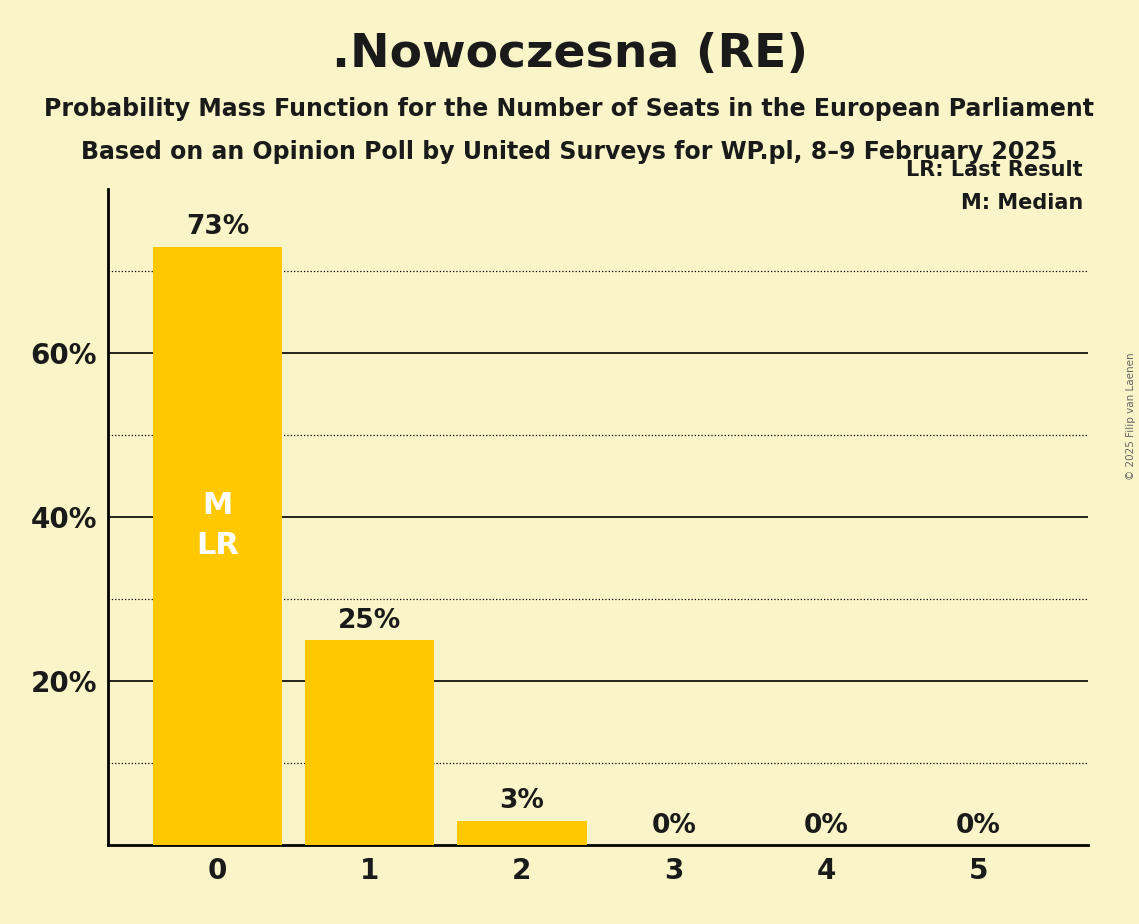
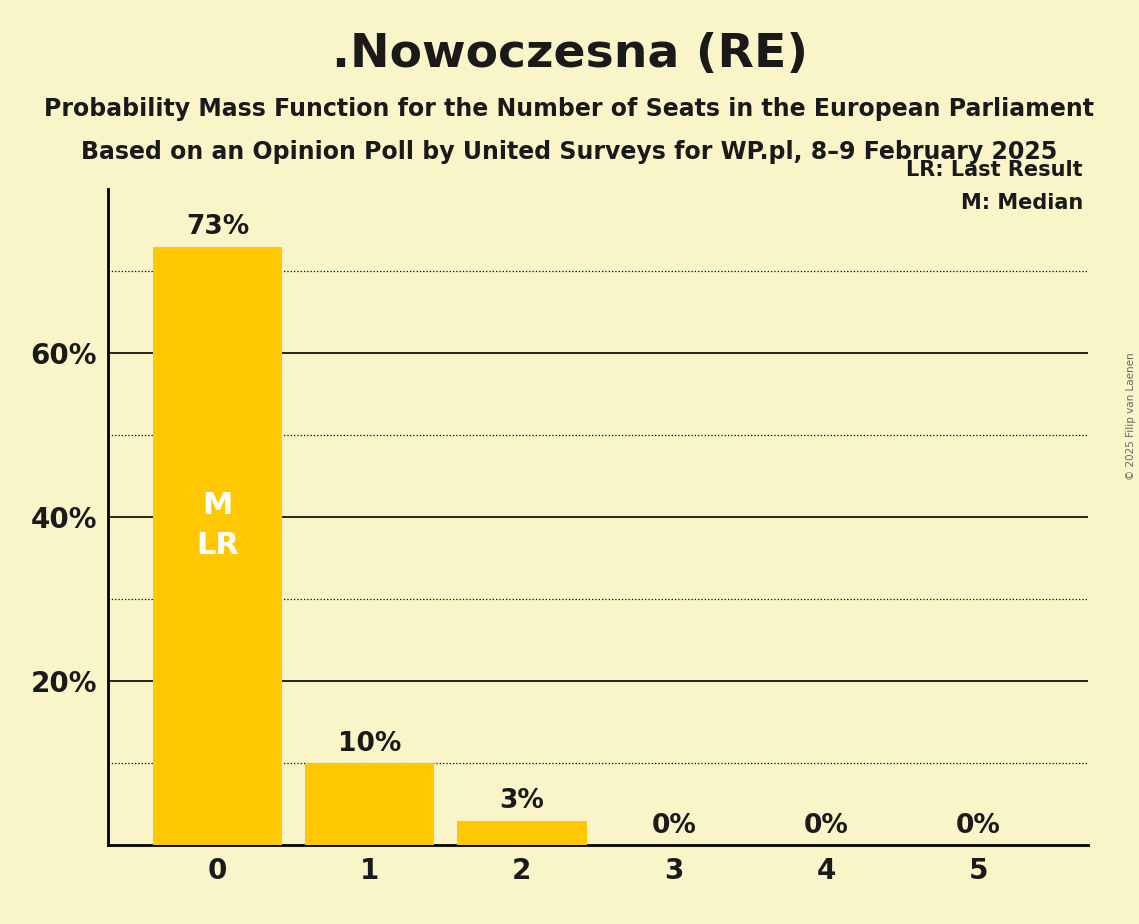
1: 25% -> 10%
